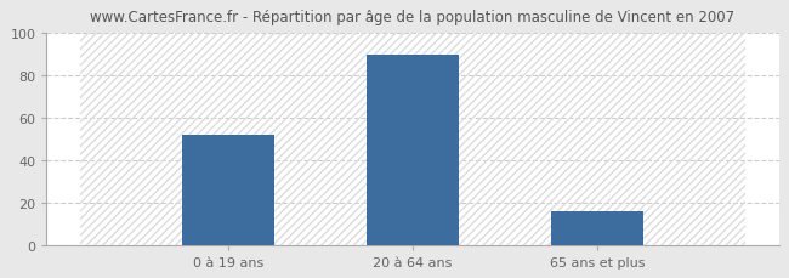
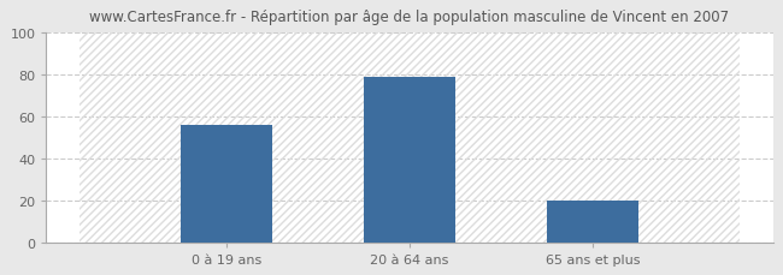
0 à 19 ans: 52 -> 56
20 à 64 ans: 90 -> 79
65 ans et plus: 16 -> 20
